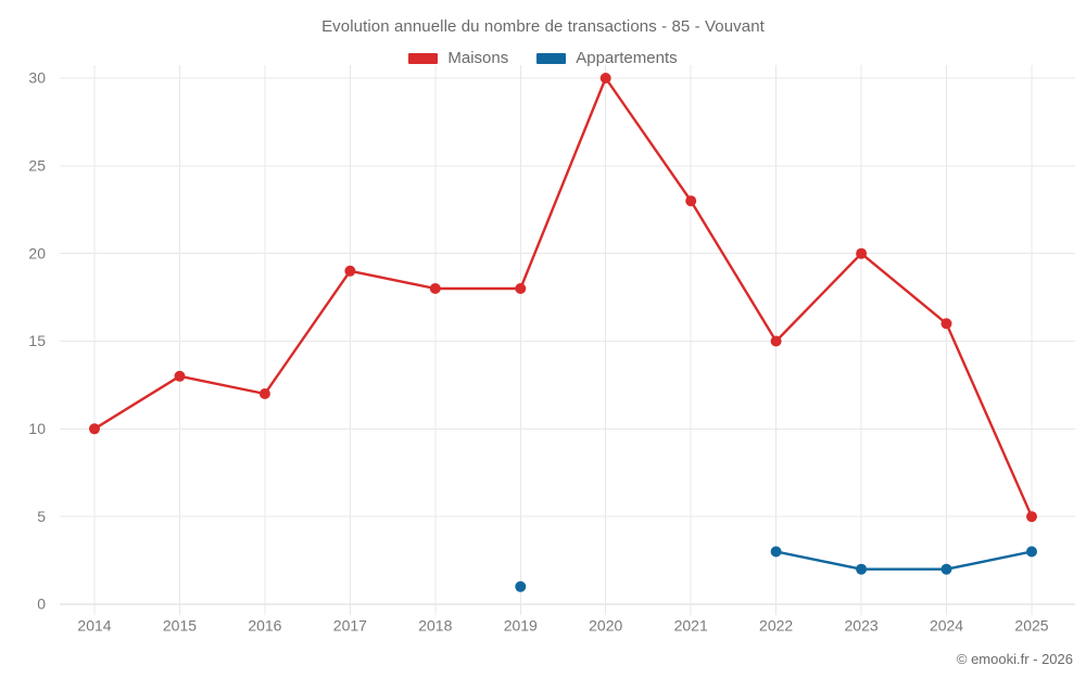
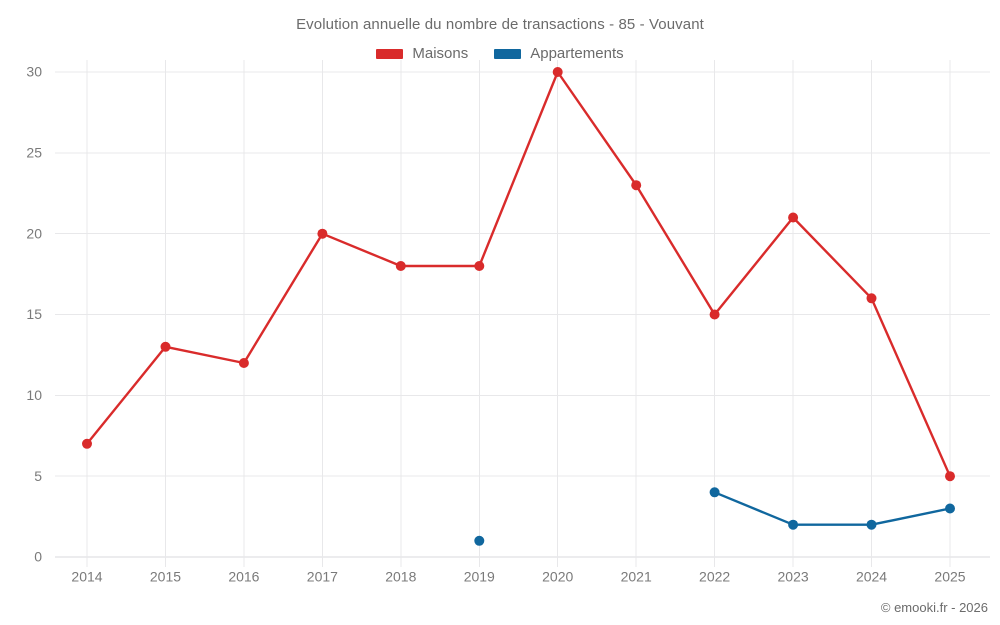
Maisons/2014: 10 -> 7
Maisons/2017: 19 -> 20
Appartements/2022: 3 -> 4
Maisons/2023: 20 -> 21
